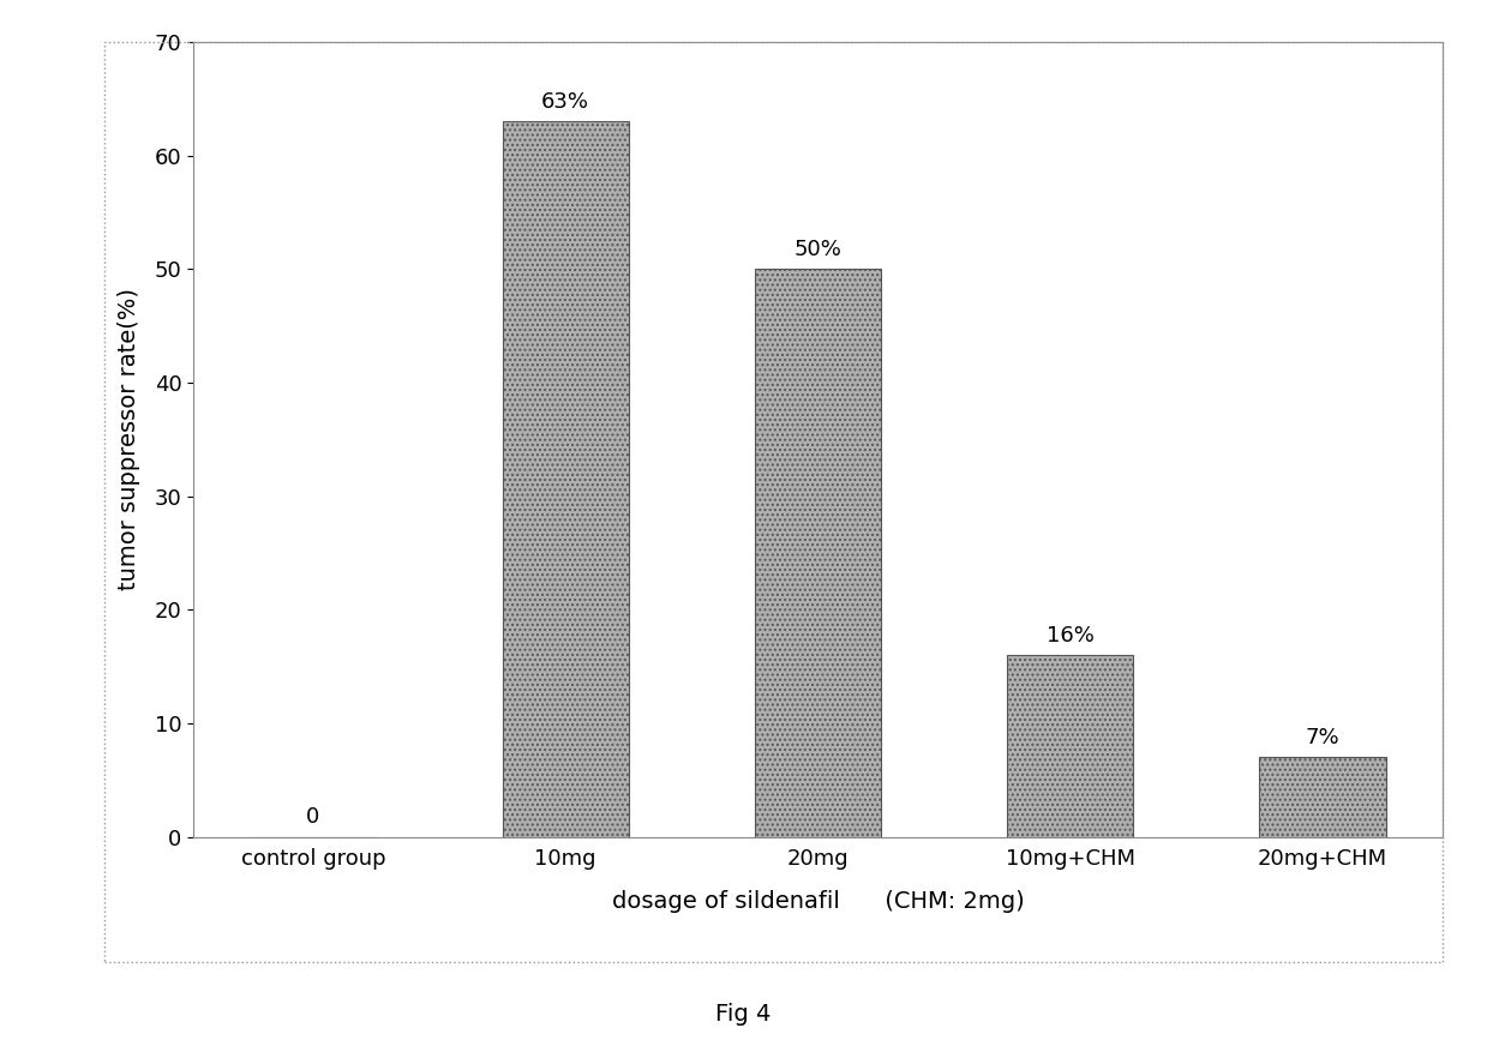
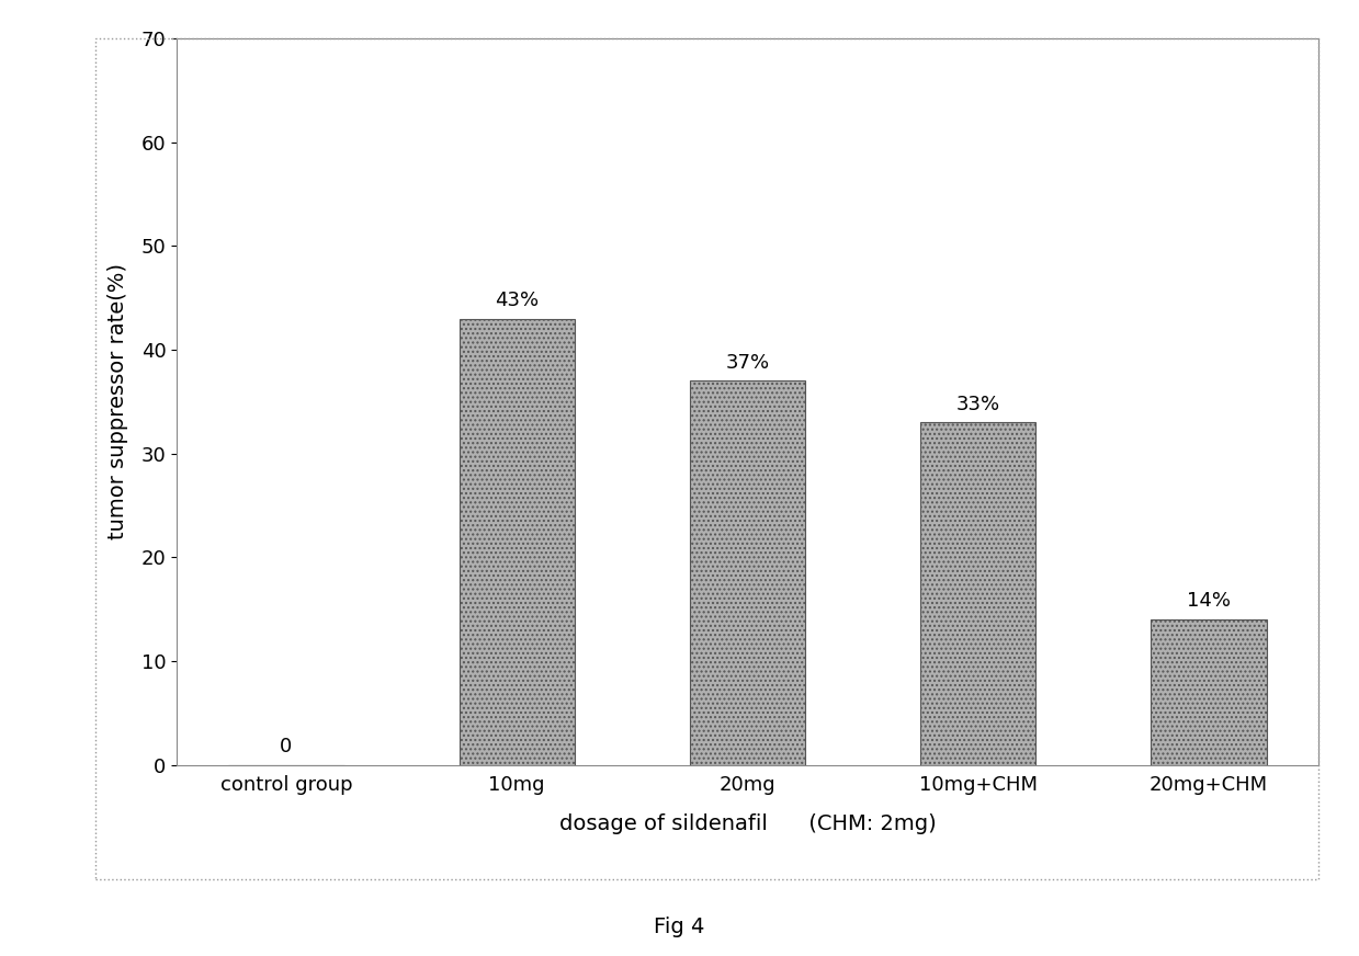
10mg: 63% -> 43%
20mg: 50% -> 37%
10mg+CHM: 16% -> 33%
20mg+CHM: 7% -> 14%
